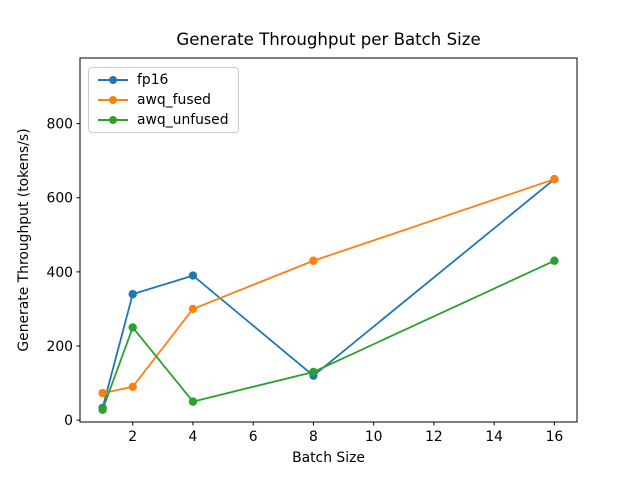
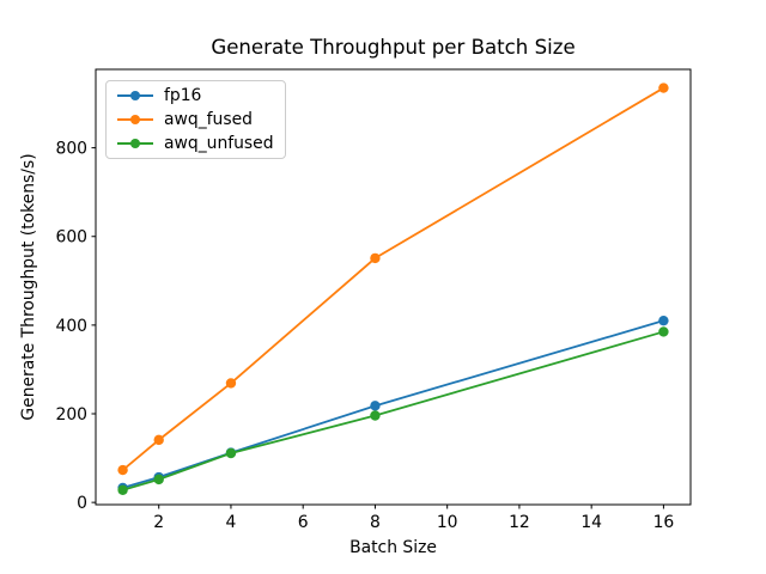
fp16/2: 340 -> 60
awq_fused/2: 90 -> 140
awq_unfused/2: 250 -> 50
fp16/4: 390 -> 110
awq_fused/4: 300 -> 270
awq_unfused/4: 50 -> 110
fp16/8: 120 -> 220
awq_fused/8: 430 -> 550
awq_unfused/8: 130 -> 200
fp16/16: 650 -> 410
awq_fused/16: 650 -> 940
awq_unfused/16: 430 -> 380
